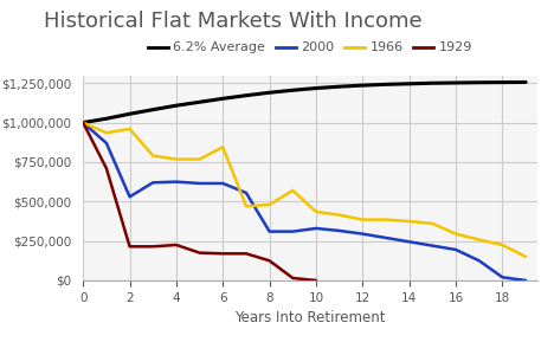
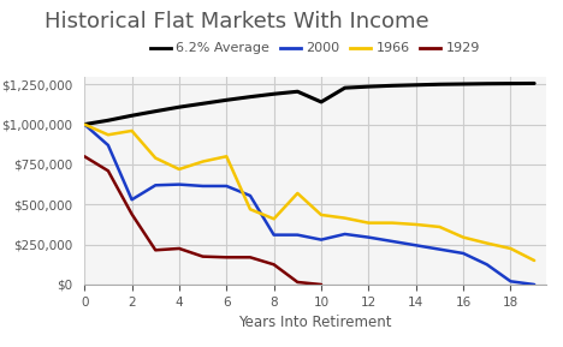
1929/0: $1,000,000 -> $800,000
1929/2: $220,000 -> $440,000
1966/4: $770,000 -> $720,000
1966/6: $840,000 -> $800,000
1966/8: $480,000 -> $410,000
6.2% Average/10: $1,220,000 -> $1,140,000
2000/10: $330,000 -> $280,000
